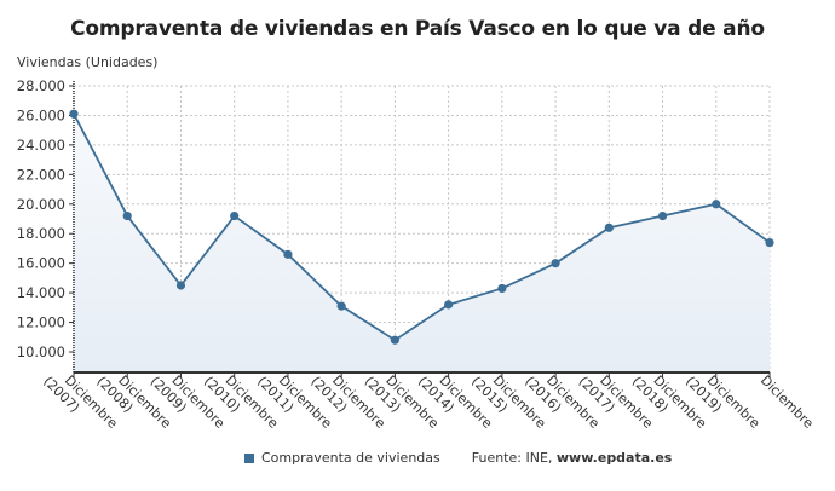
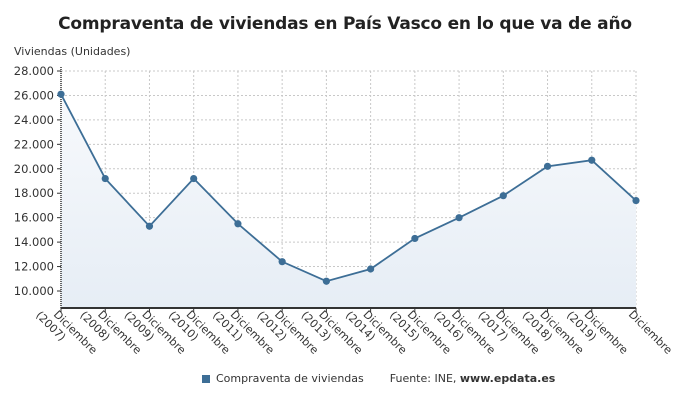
Diciembre (2009): 14500 -> 15300
Diciembre (2011): 16600 -> 15500
Diciembre (2012): 13100 -> 12400
Diciembre (2014): 13200 -> 11800
Diciembre (2017): 18400 -> 17800
Diciembre (2018): 19200 -> 20200
Diciembre (2019): 20000 -> 20700
